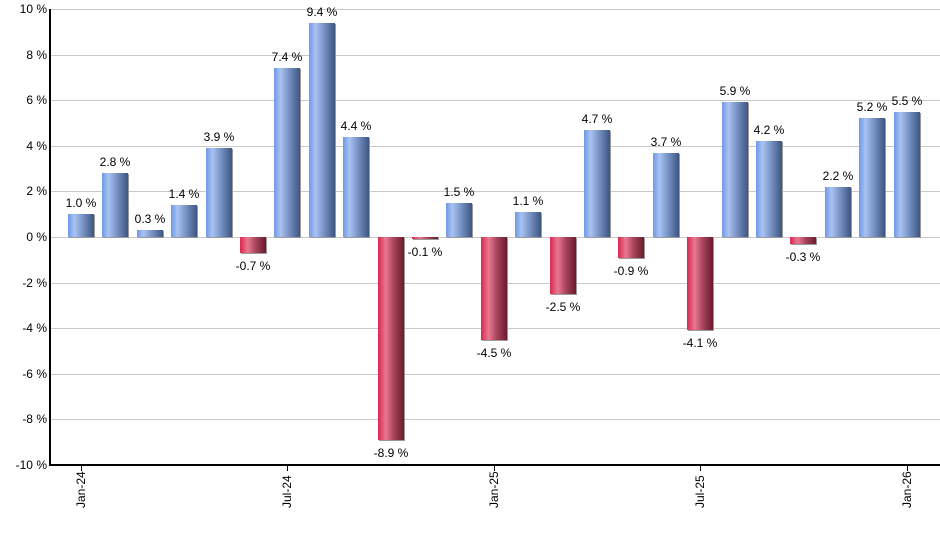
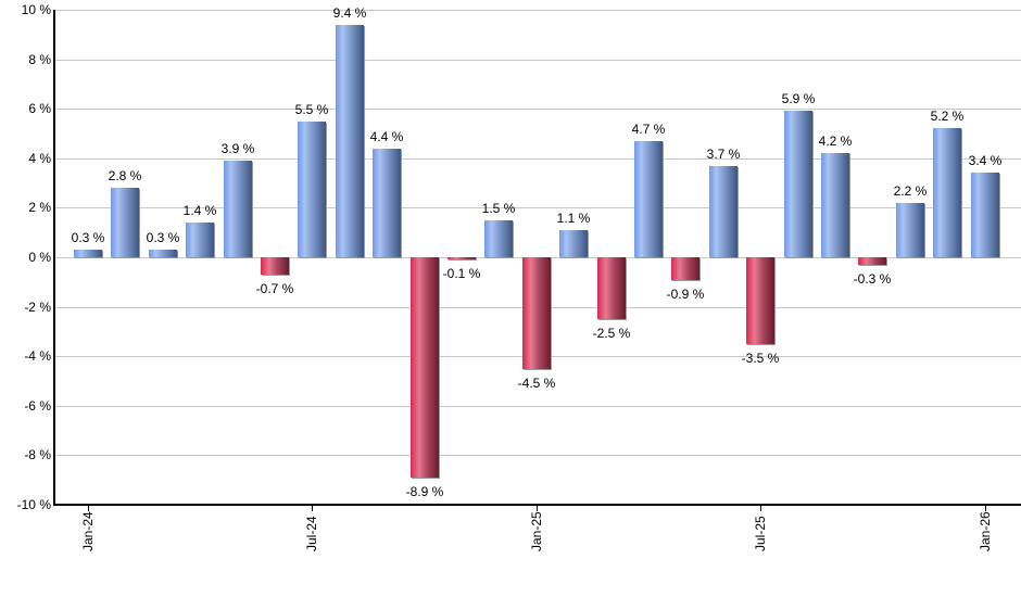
Jan-24: 1.0 -> 0.3
Jul-24: 7.4 -> 5.5
Jul-25: -4.1 -> -3.5
Jan-26: 5.5 -> 3.4
